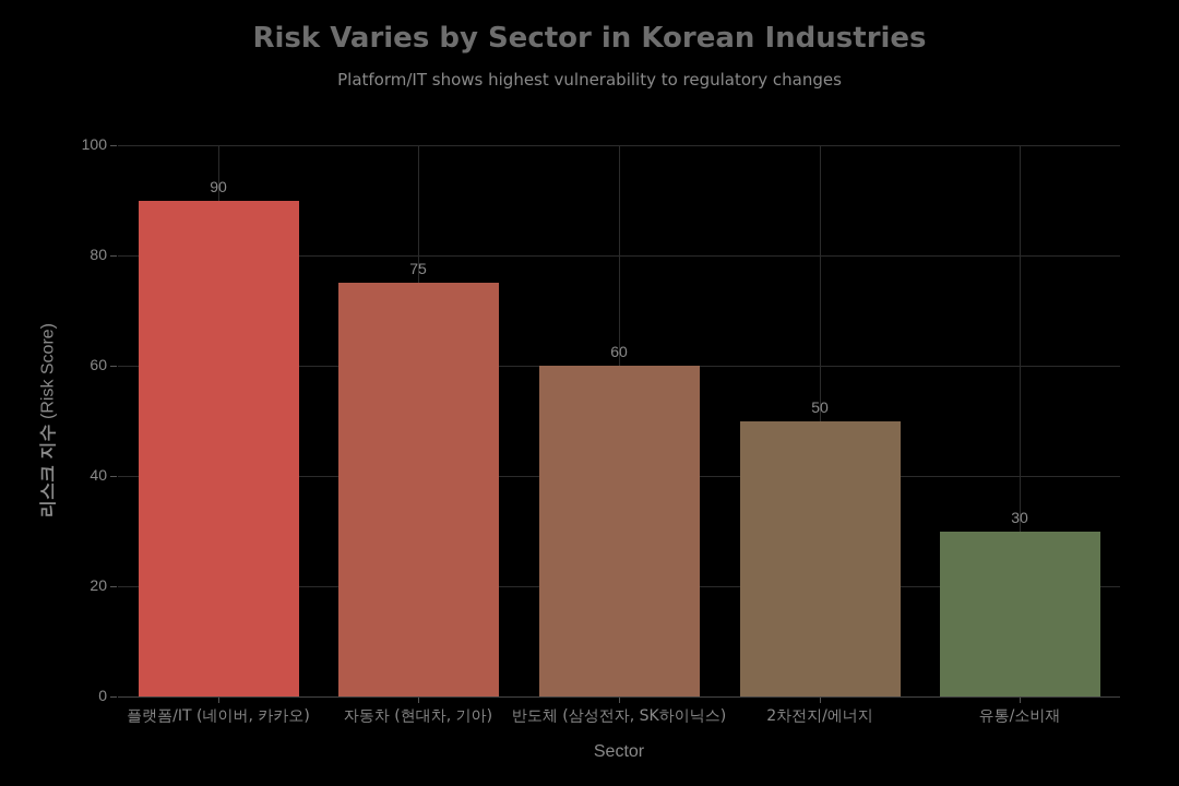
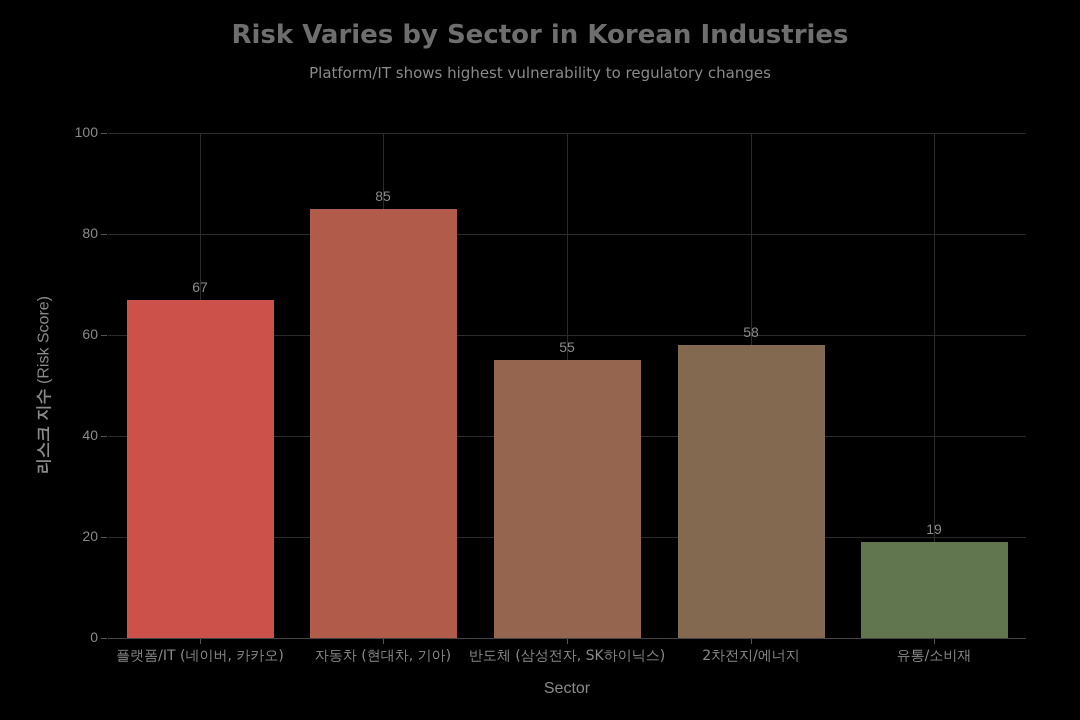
플랫폼/IT (네이버, 카카오): 90 -> 67
자동차 (현대차, 기아): 75 -> 85
반도체 (삼성전자, SK하이닉스): 60 -> 55
2차전지/에너지: 50 -> 58
유통/소비재: 30 -> 19
